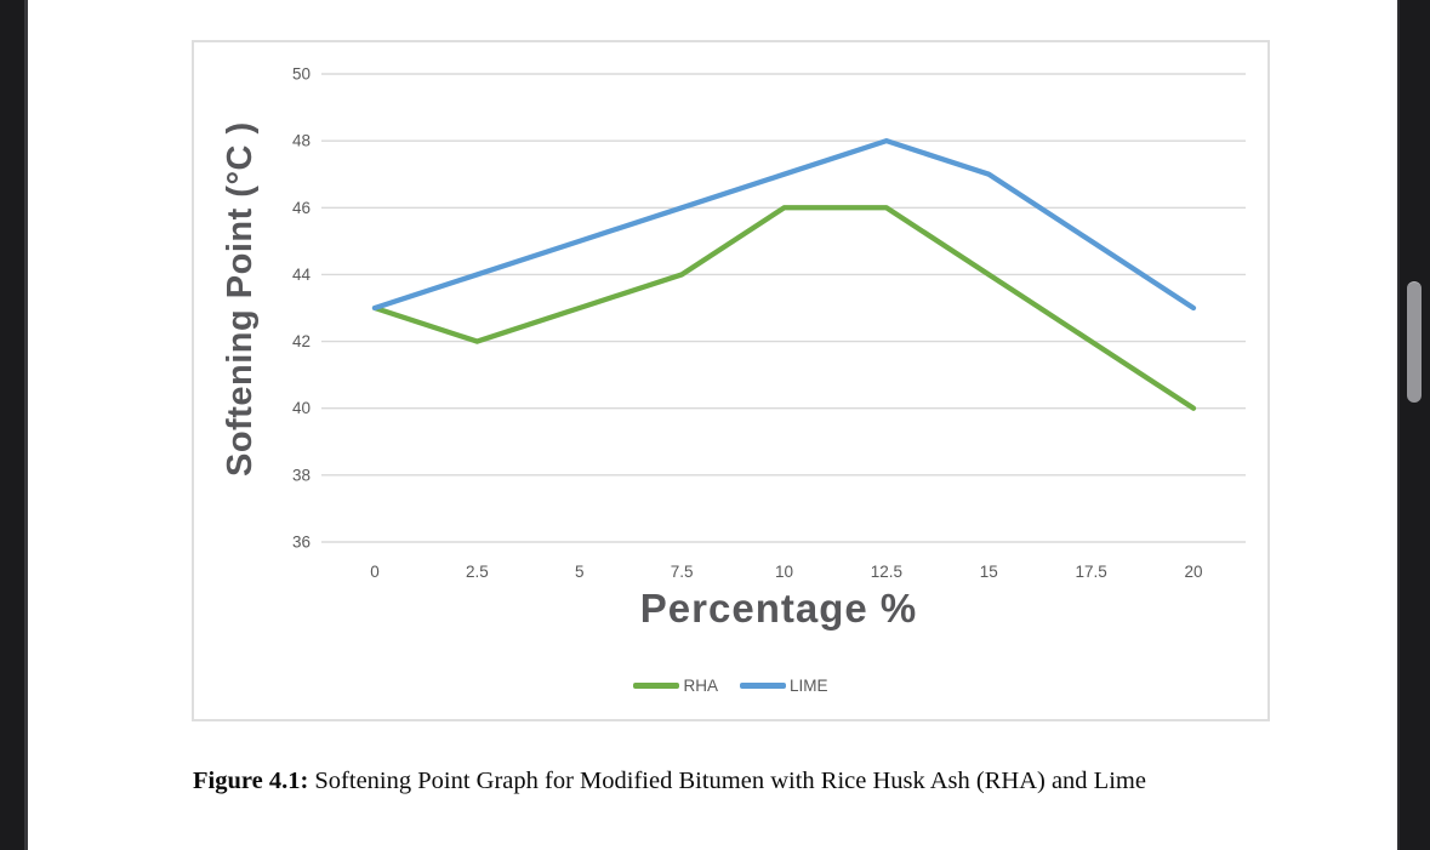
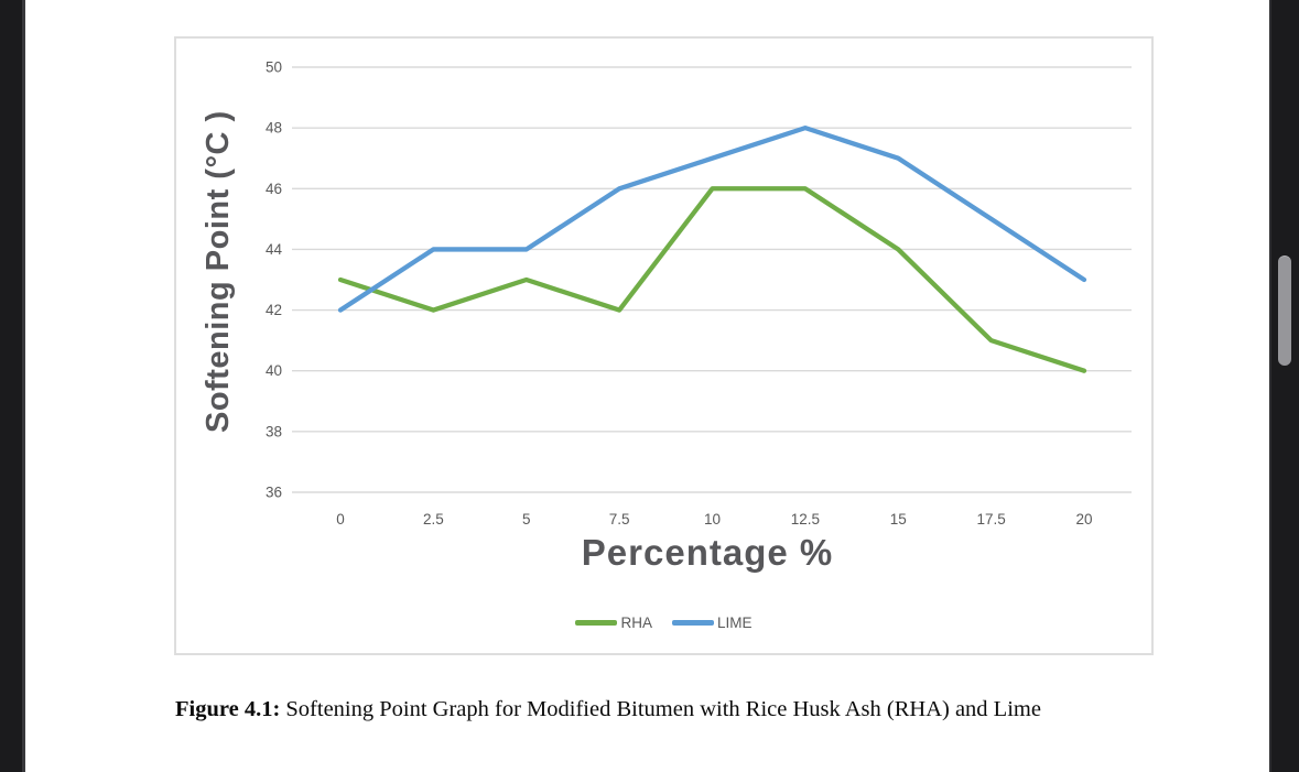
LIME/0: 43 -> 42
LIME/5: 45 -> 44
RHA/7.5: 44 -> 42
RHA/17.5: 42 -> 41
